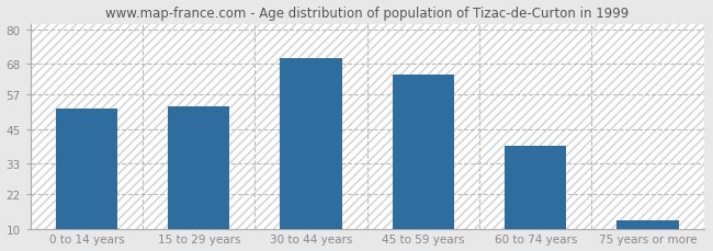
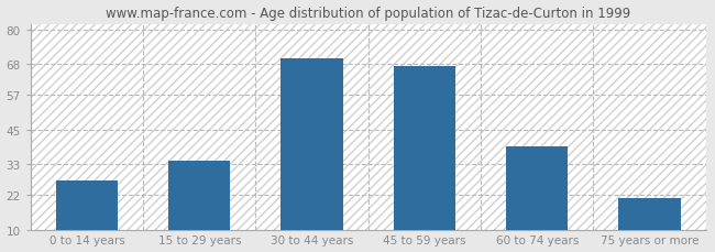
0 to 14 years: 52 -> 27
15 to 29 years: 53 -> 34
45 to 59 years: 64 -> 67
75 years or more: 13 -> 21
